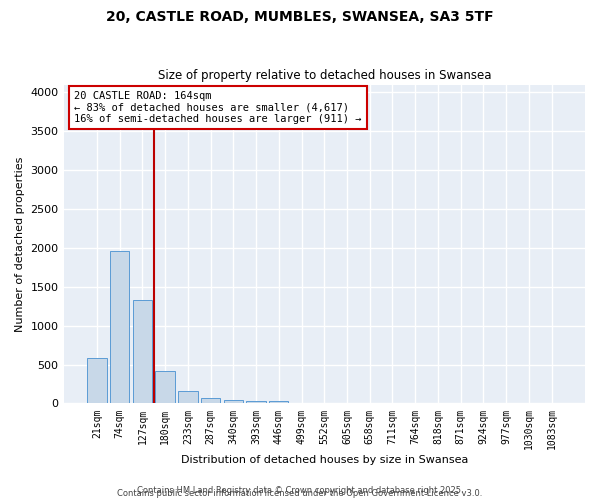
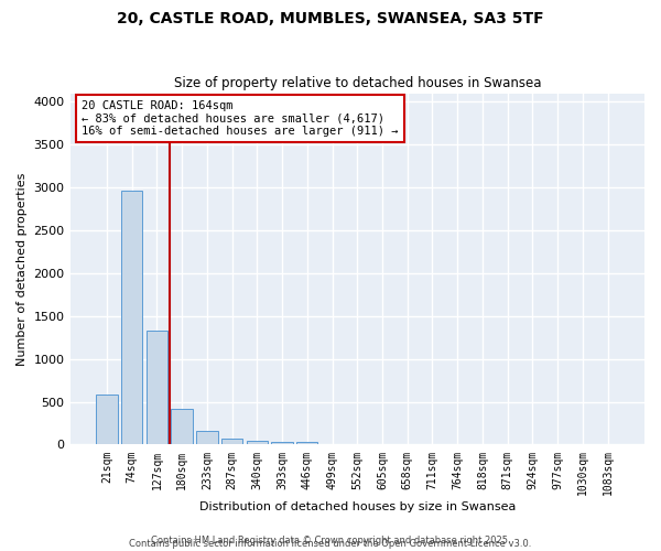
74sqm: 1960 -> 2960
